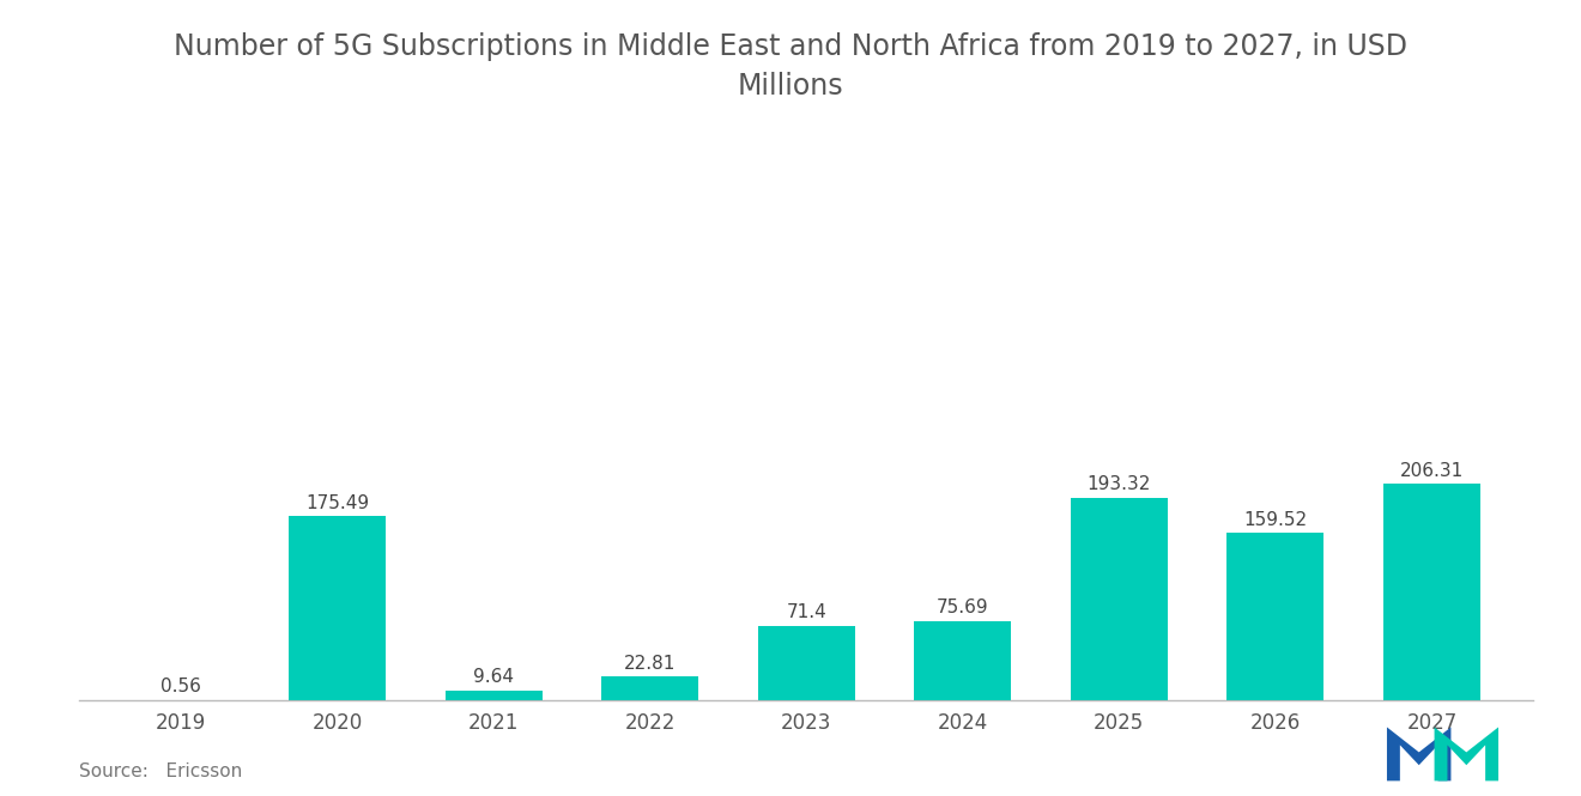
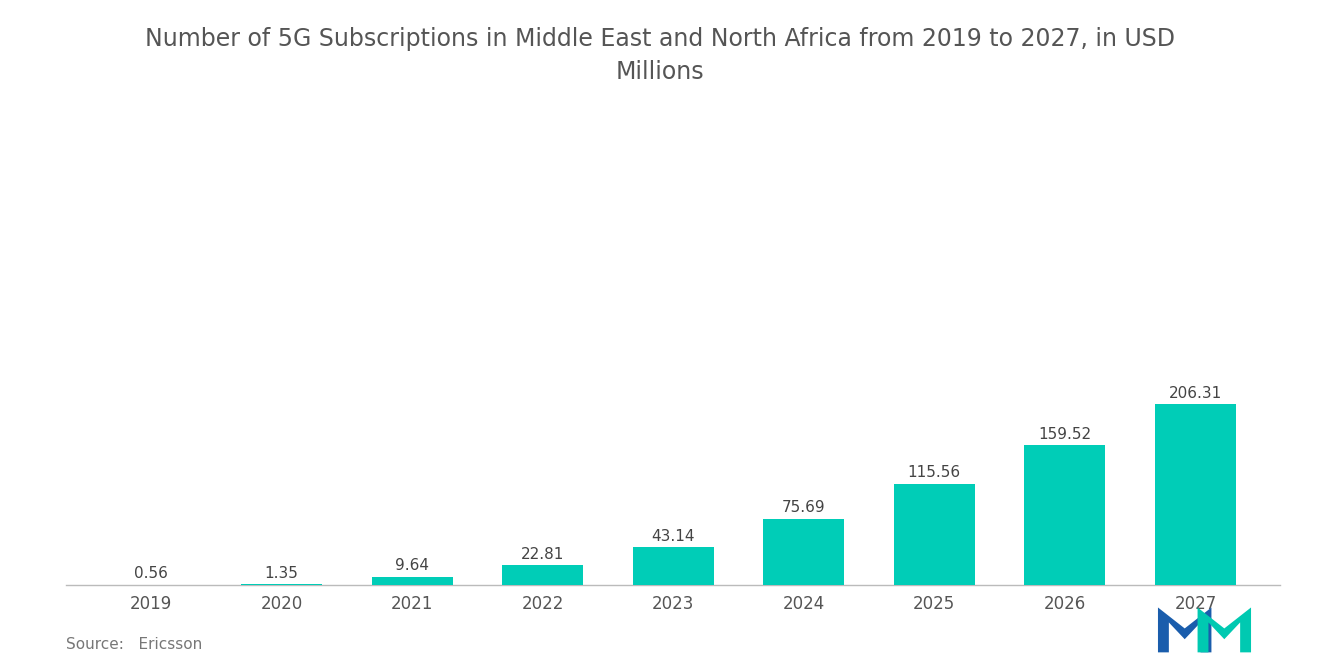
2020: 175.49 -> 1.35
2023: 71.4 -> 43.14
2025: 193.32 -> 115.56
